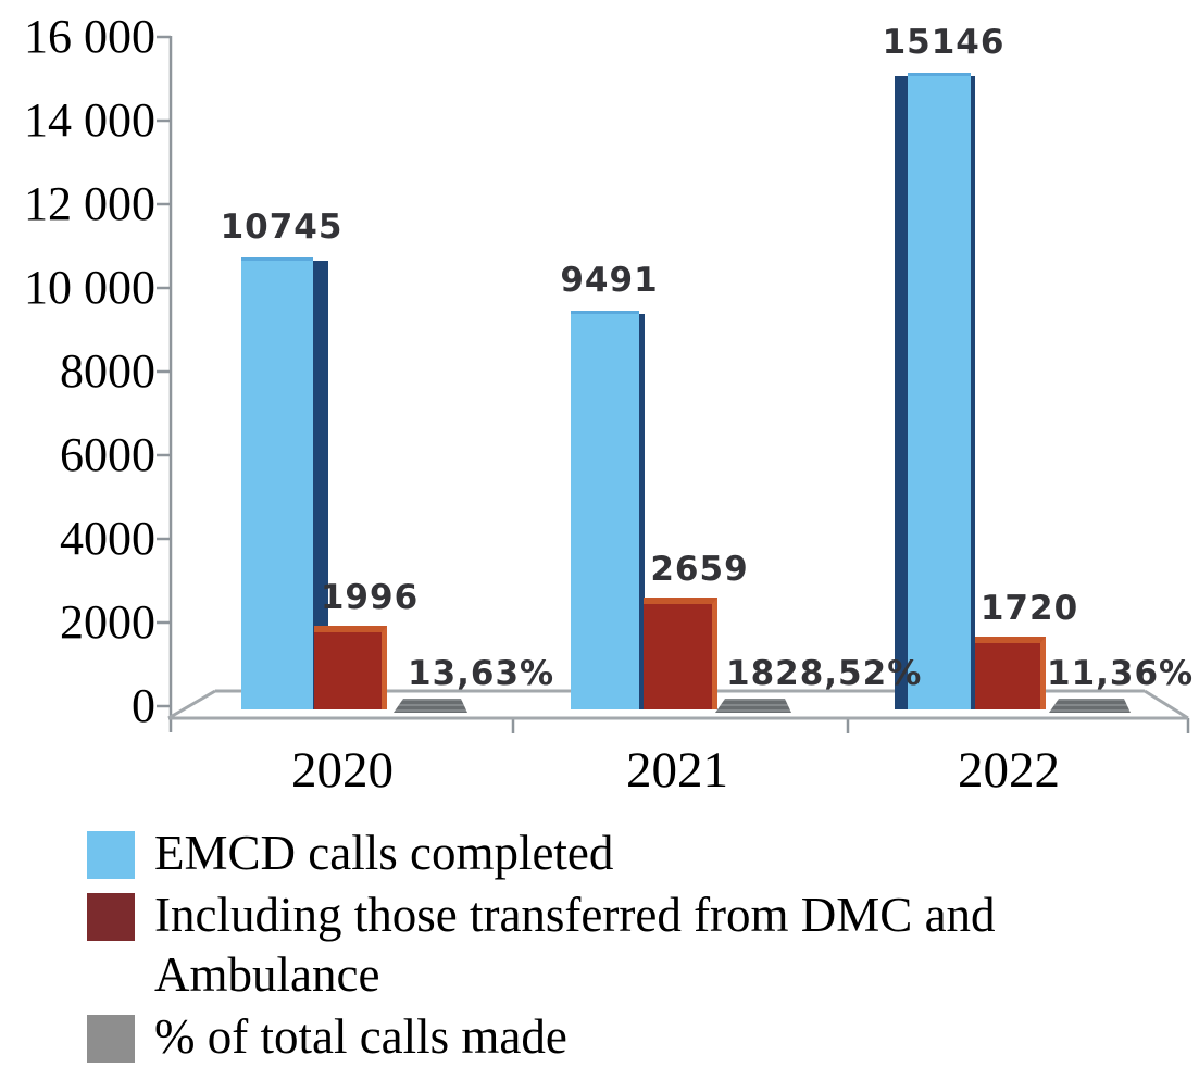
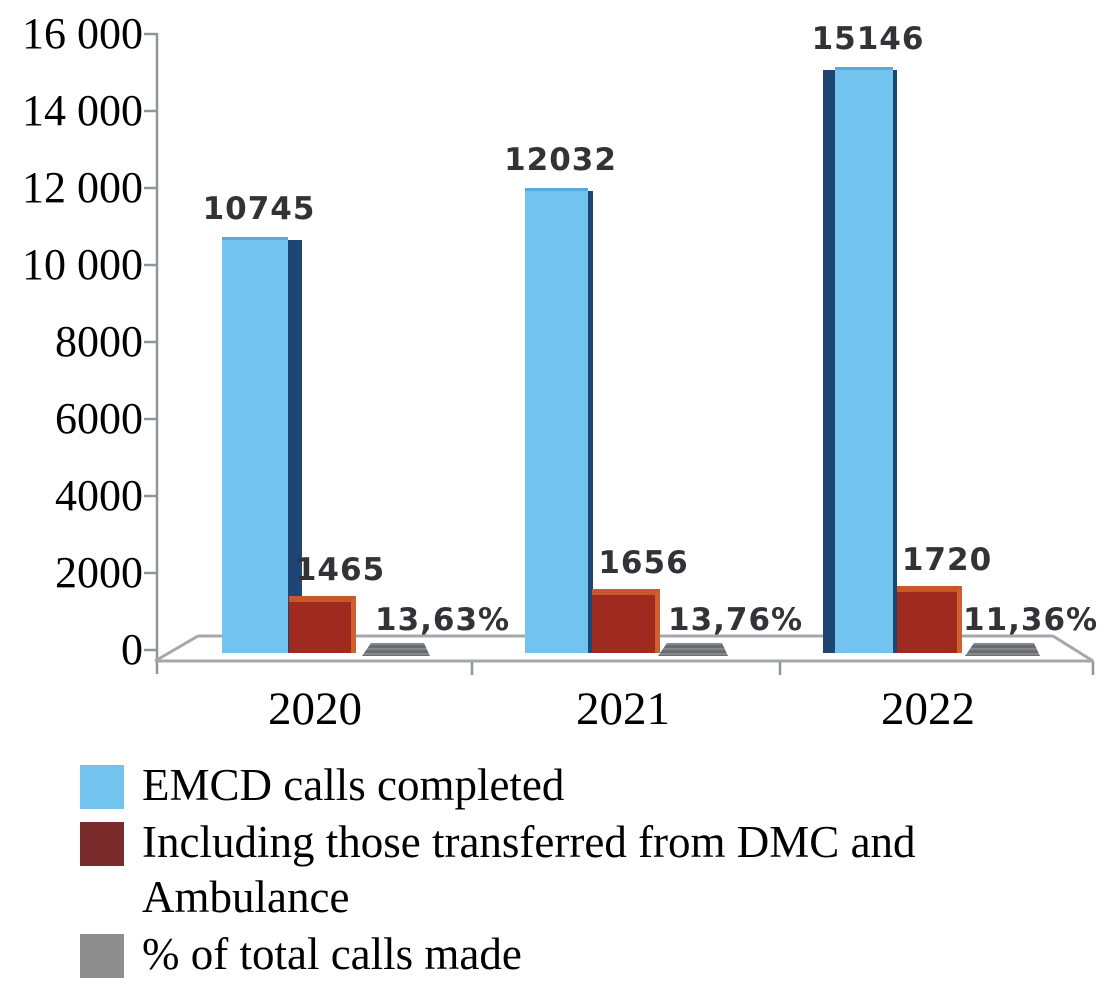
Including those transferred from DMC and Ambulance/2020: 1996 -> 1465
EMCD calls completed/2021: 9491 -> 12032
Including those transferred from DMC and Ambulance/2021: 2659 -> 1656
% of total calls made/2021: 1828,52% -> 13,76%
